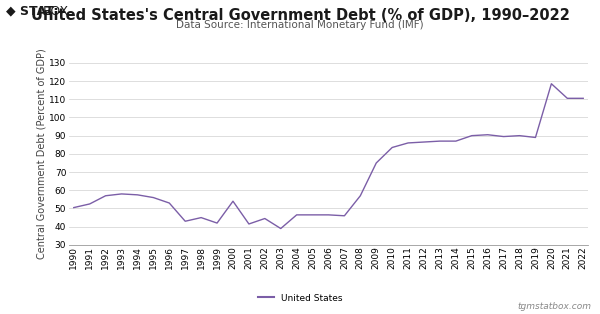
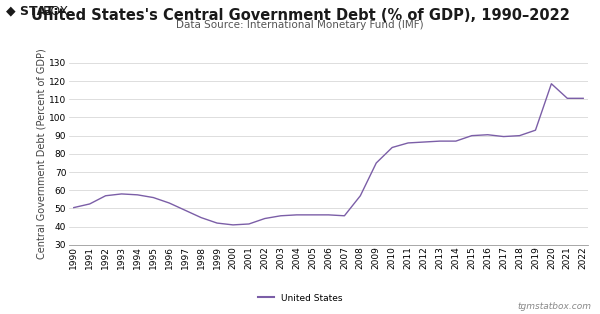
1997: 43 -> 49
2000: 54 -> 41
2003: 39 -> 46
2019: 89 -> 93
